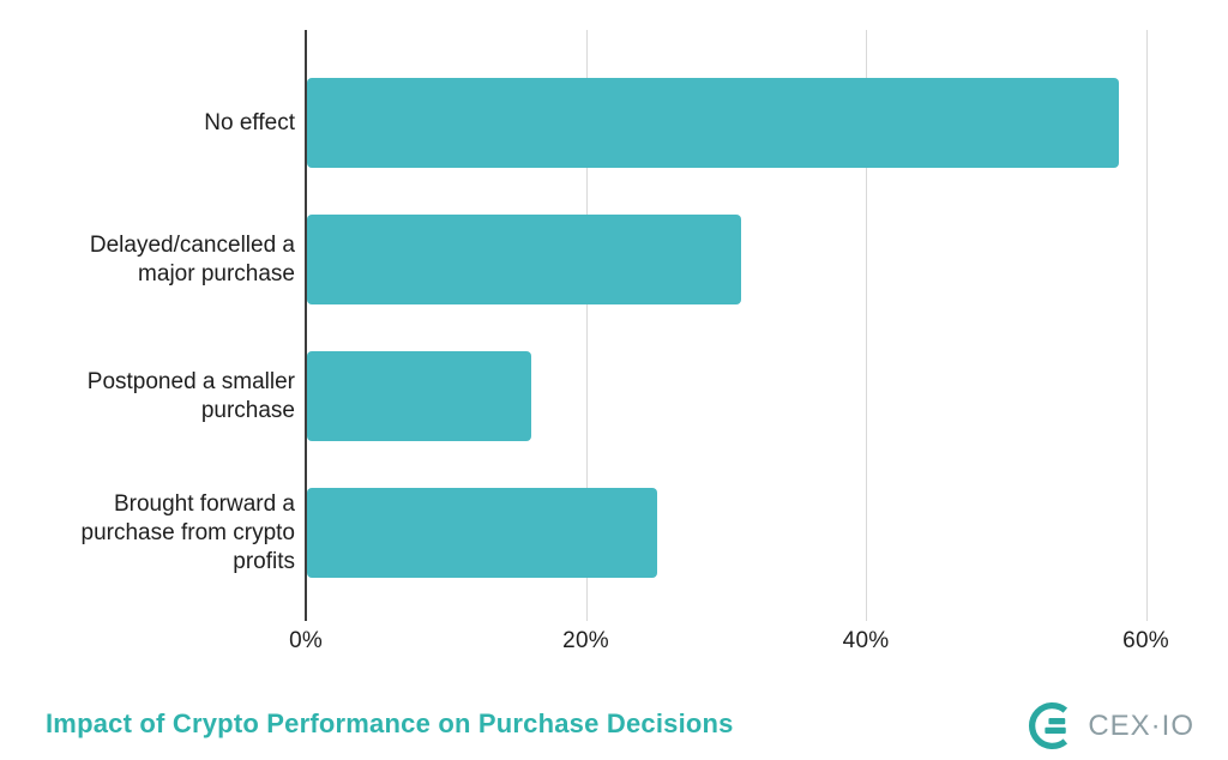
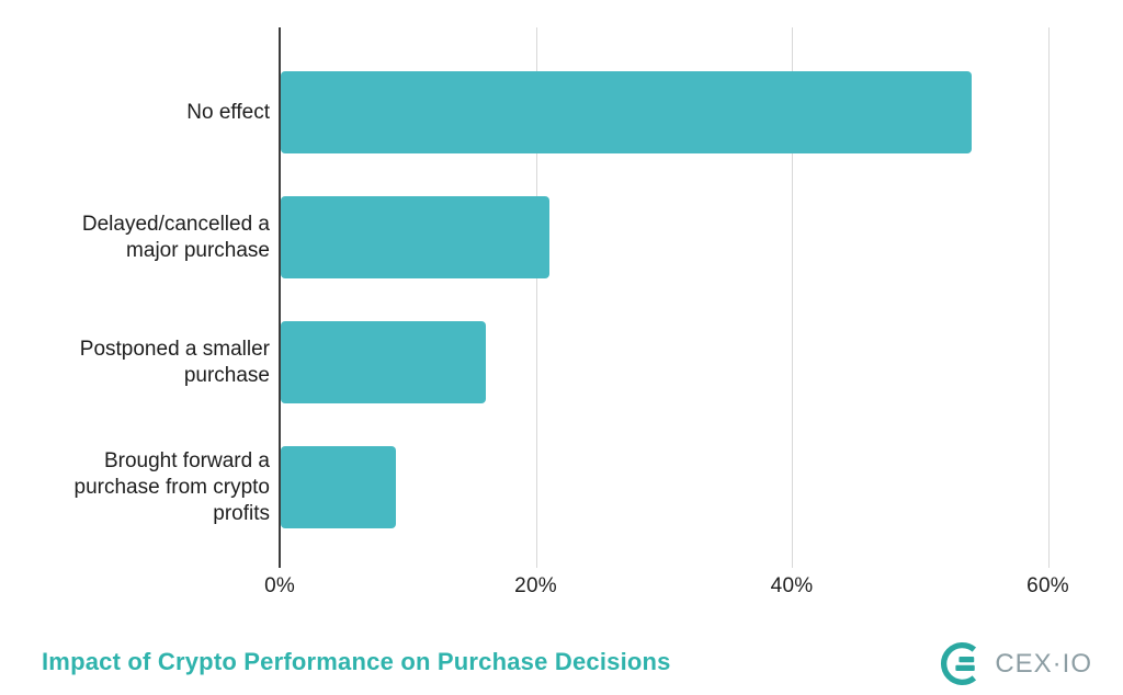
No effect: 58% -> 54%
Delayed/cancelled a major purchase: 31% -> 21%
Brought forward a purchase from crypto profits: 25% -> 9%
